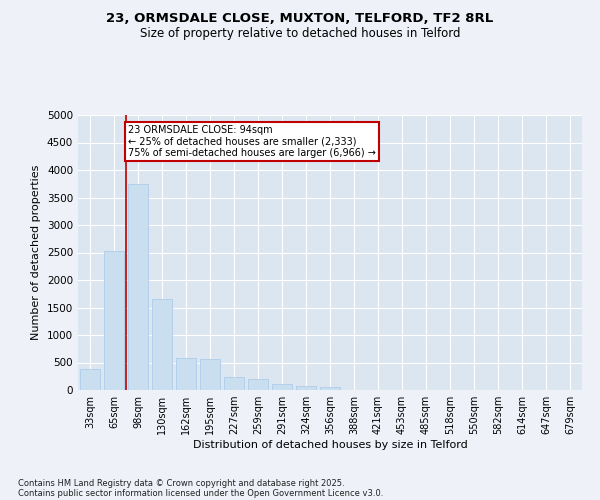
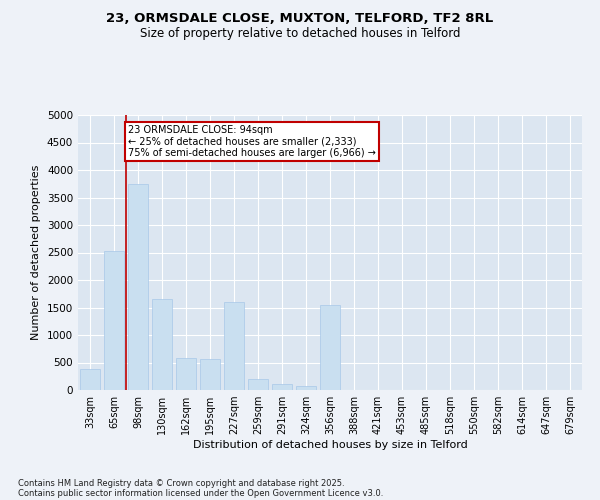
227sqm: 230 -> 1600
356sqm: 50 -> 1540
